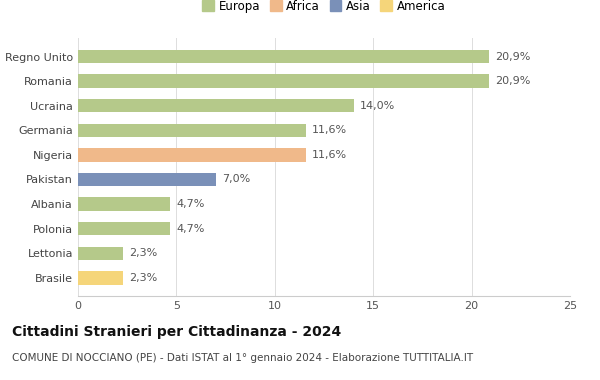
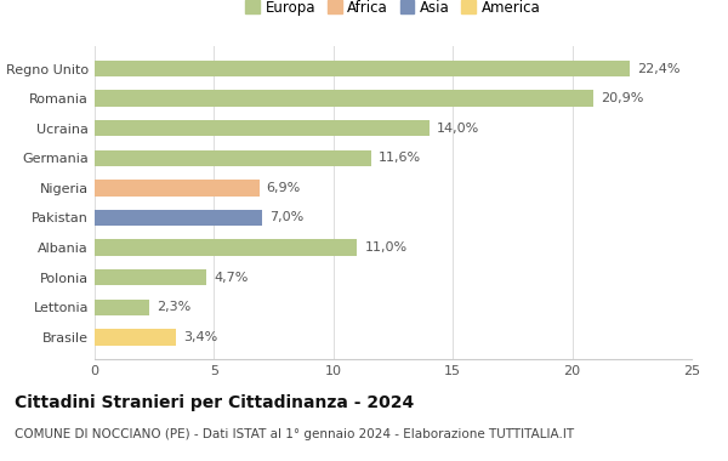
Regno Unito: 20,9% -> 22,4%
Nigeria: 11,6% -> 6,9%
Albania: 4,7% -> 11,0%
Brasile: 2,3% -> 3,4%
